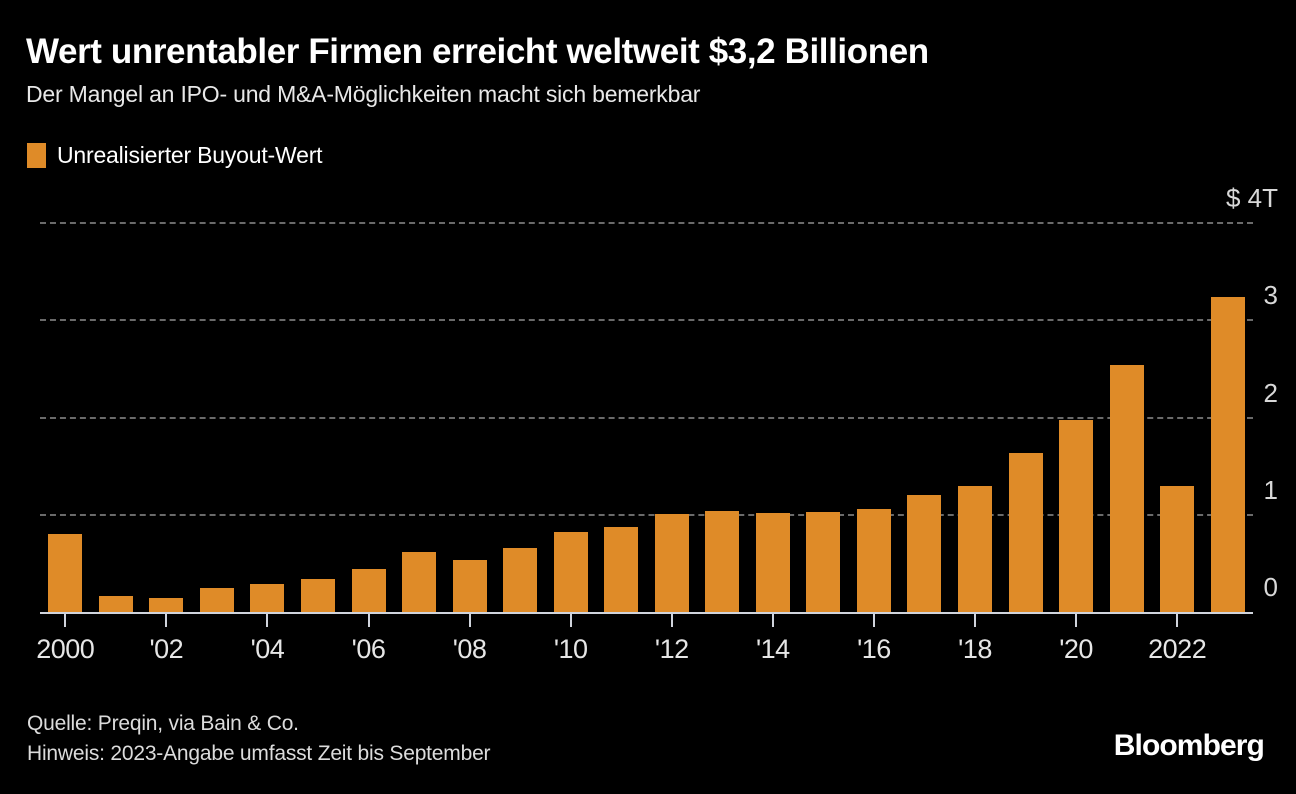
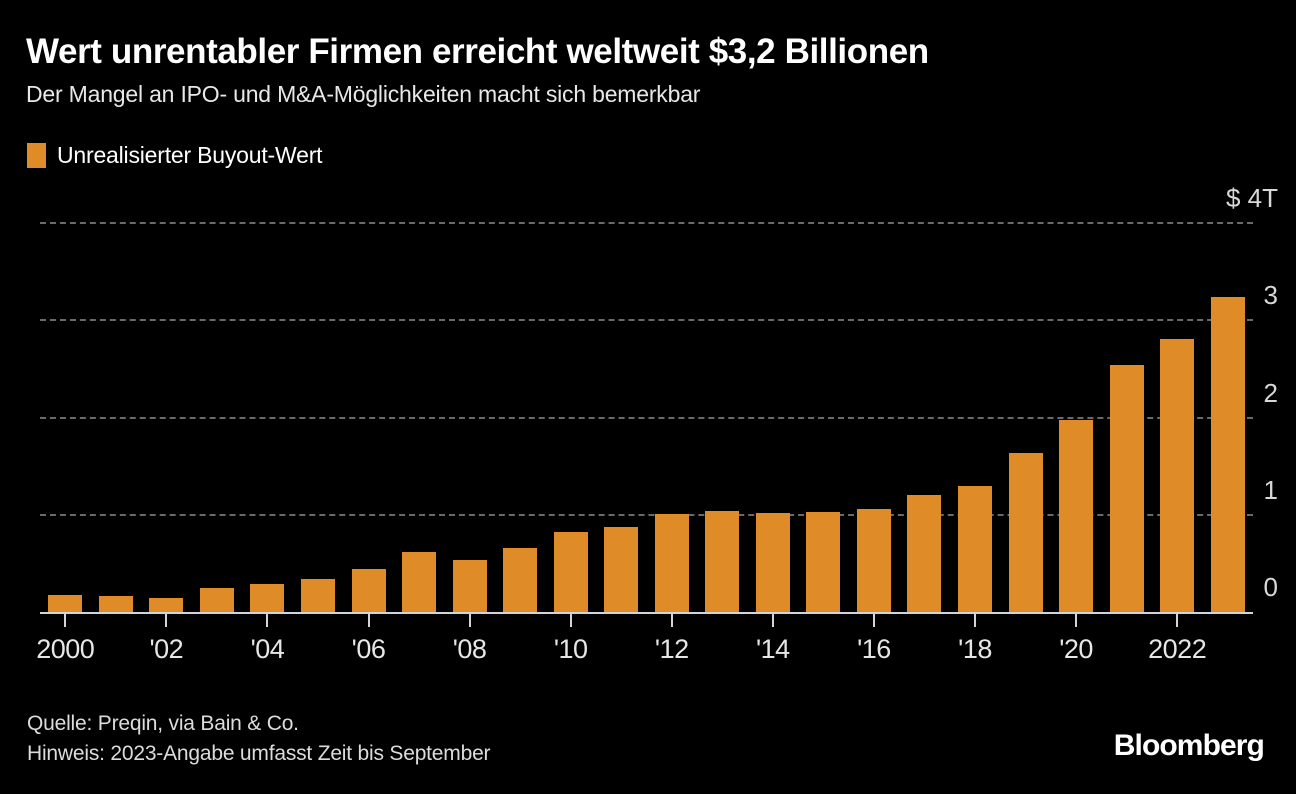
2000: 0.8 -> 0.2
2022: 1.3 -> 2.8
